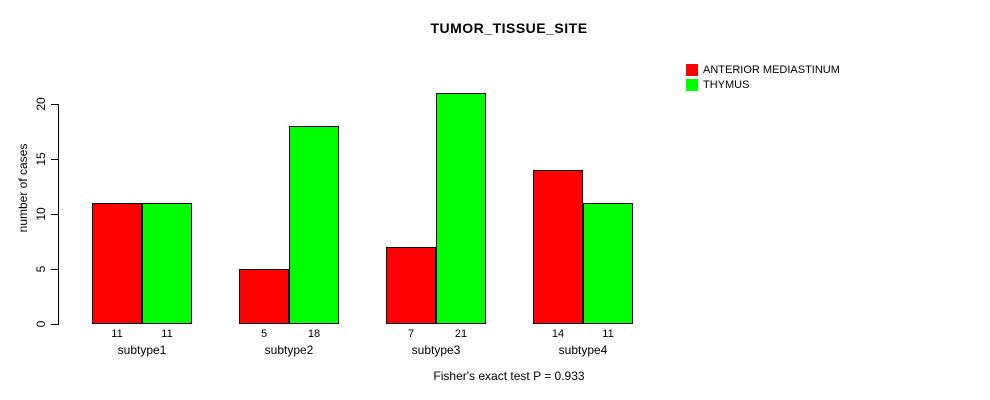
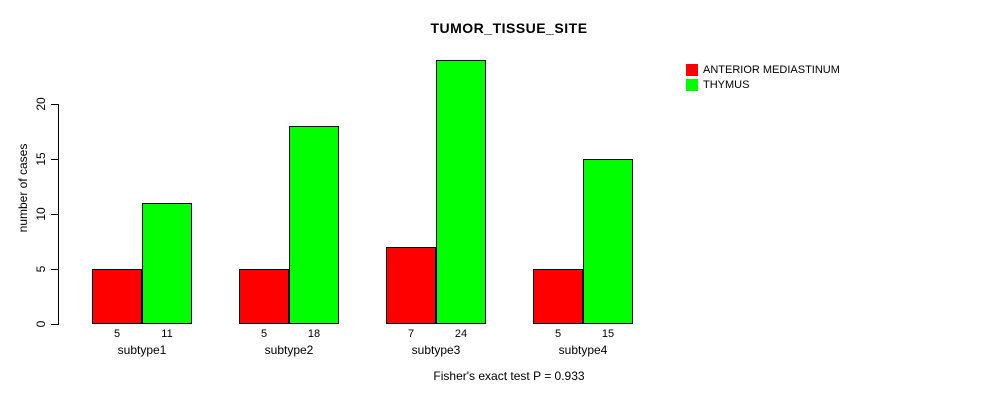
ANTERIOR MEDIASTINUM/subtype1: 11 -> 5
THYMUS/subtype3: 21 -> 24
ANTERIOR MEDIASTINUM/subtype4: 14 -> 5
THYMUS/subtype4: 11 -> 15
